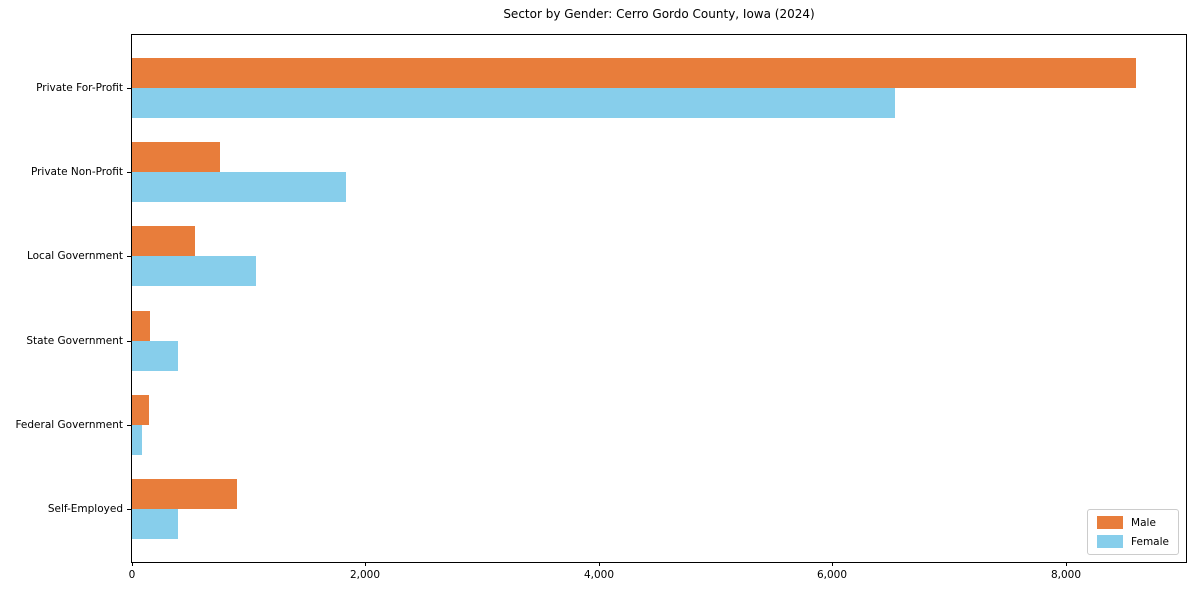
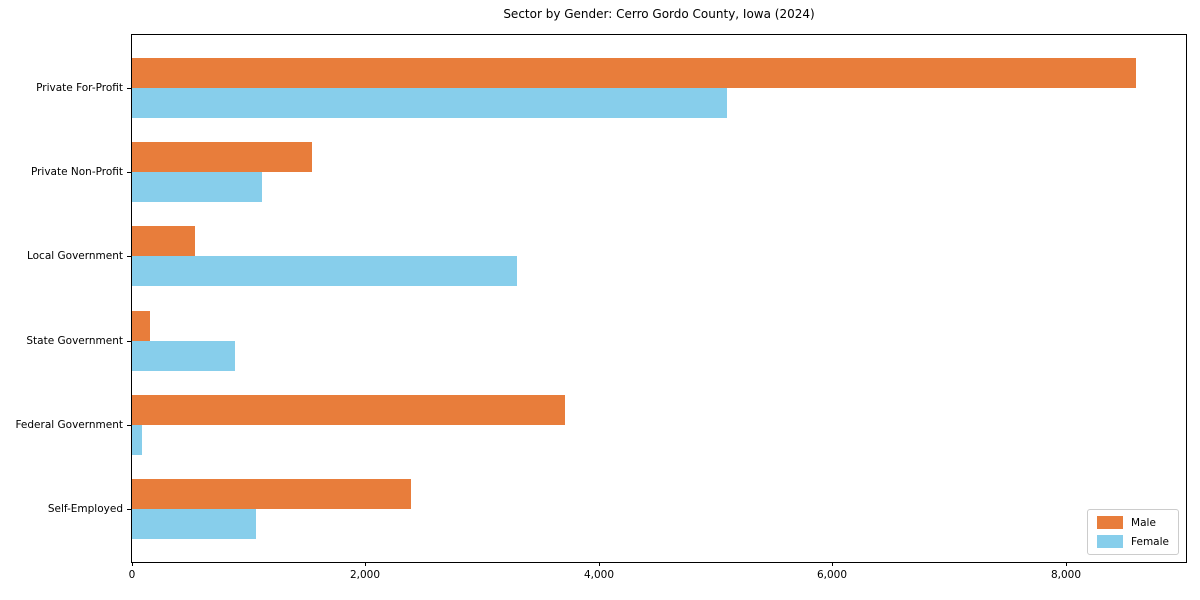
Female/Private For-Profit: 6540 -> 5100
Male/Private Non-Profit: 750 -> 1540
Female/Private Non-Profit: 1830 -> 1110
Female/Local Government: 1060 -> 3300
Female/State Government: 400 -> 880
Male/Federal Government: 140 -> 3710
Male/Self-Employed: 900 -> 2390
Female/Self-Employed: 400 -> 1060
